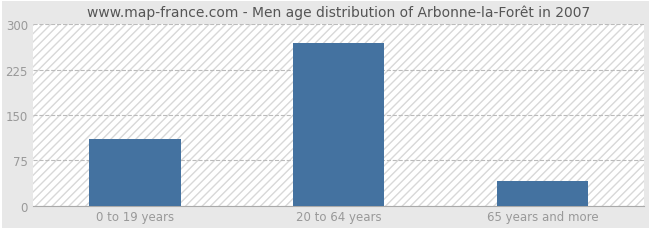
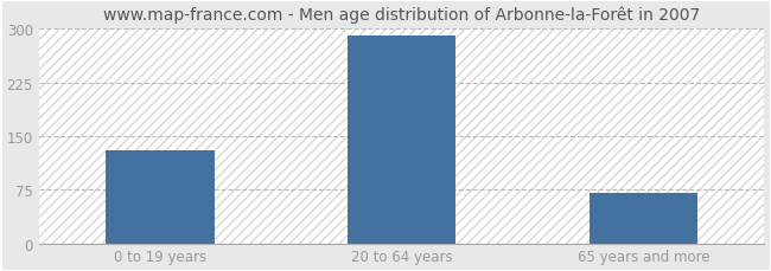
0 to 19 years: 110 -> 130
20 to 64 years: 270 -> 290
65 years and more: 40 -> 70
